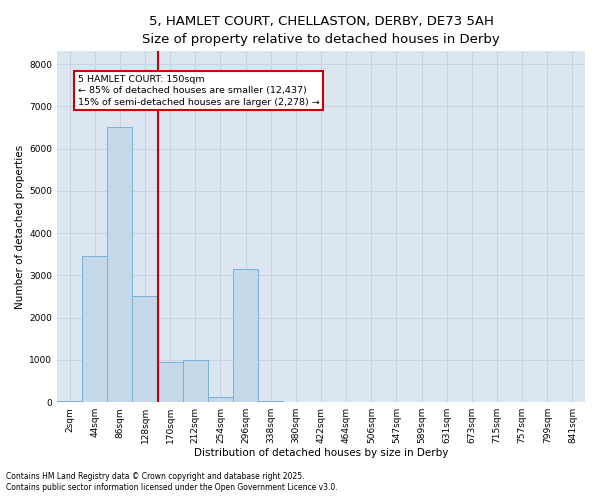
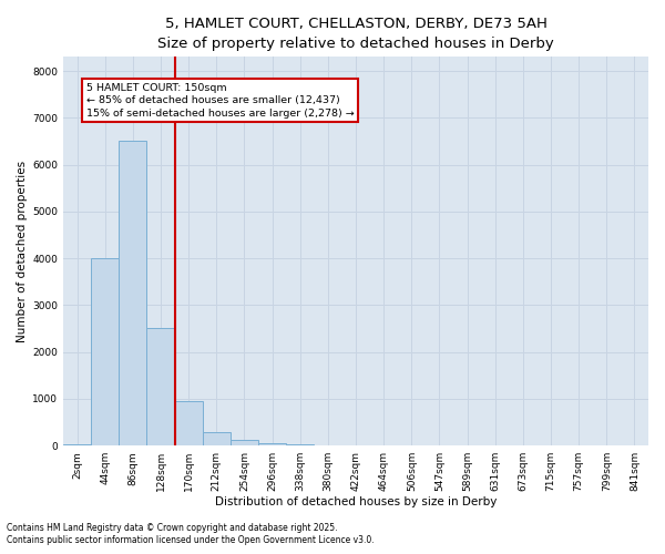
44sqm: 3450 -> 4000
212sqm: 1000 -> 290
296sqm: 3150 -> 40
